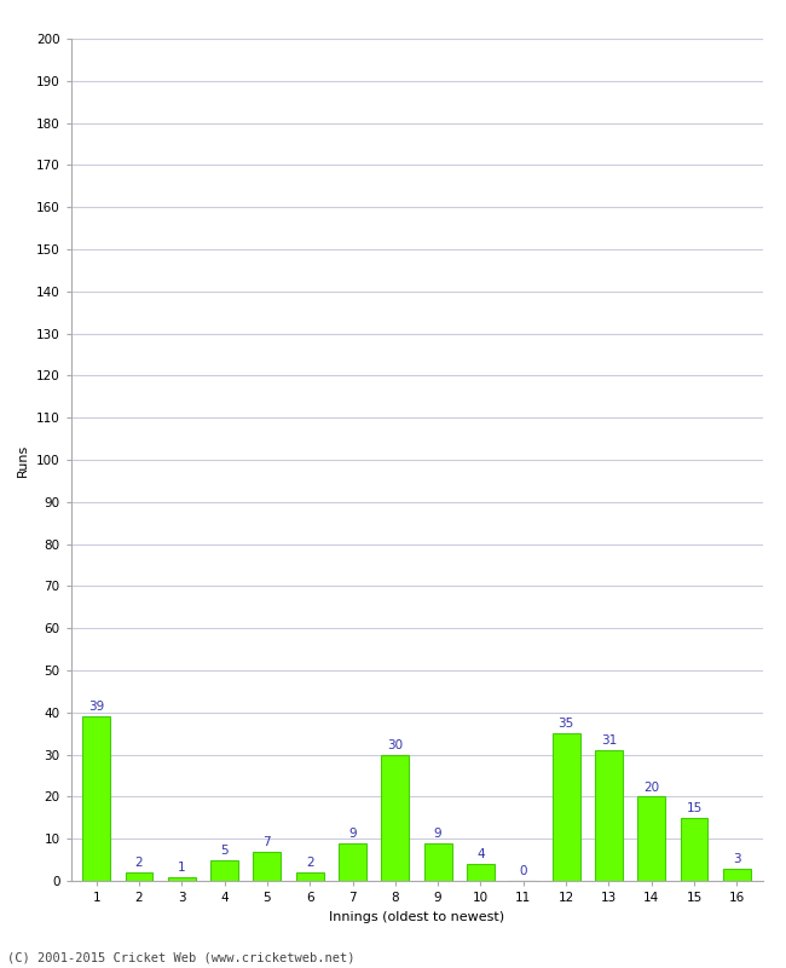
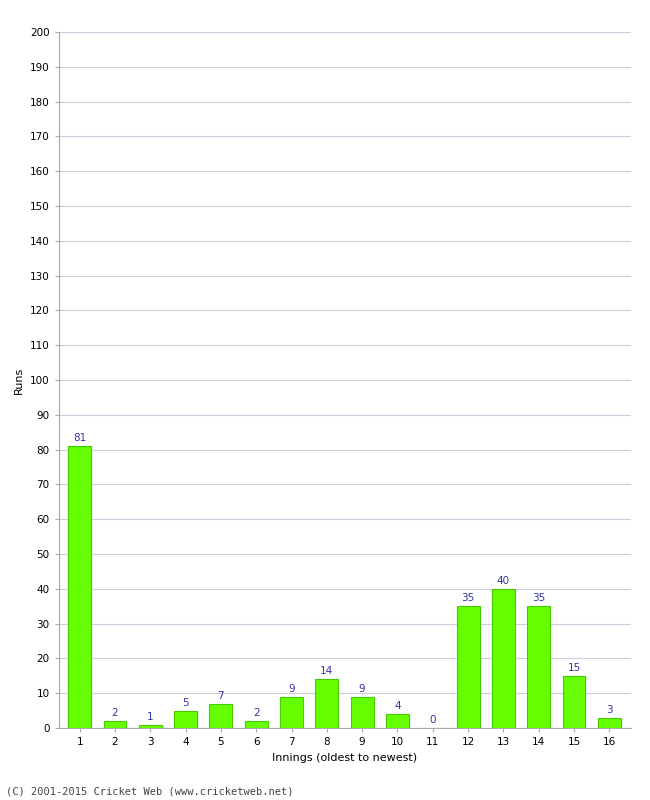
1: 39 -> 81
8: 30 -> 14
13: 31 -> 40
14: 20 -> 35
